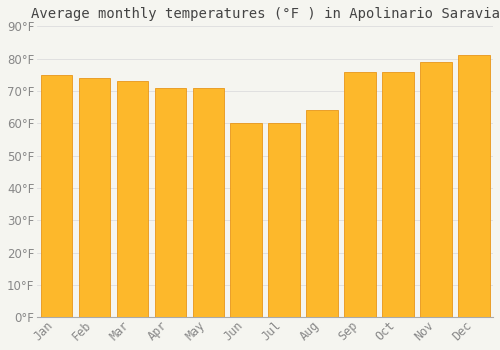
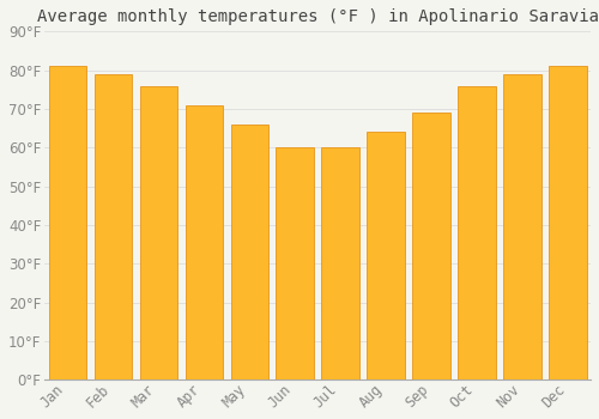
Jan: 75°F -> 81°F
Feb: 74°F -> 79°F
Mar: 73°F -> 76°F
May: 71°F -> 66°F
Sep: 76°F -> 69°F
